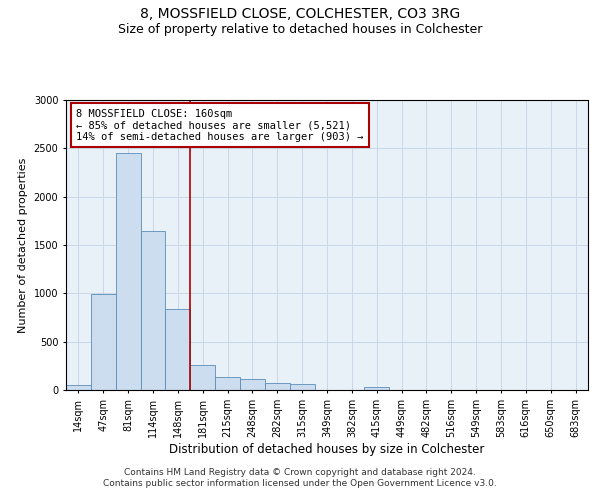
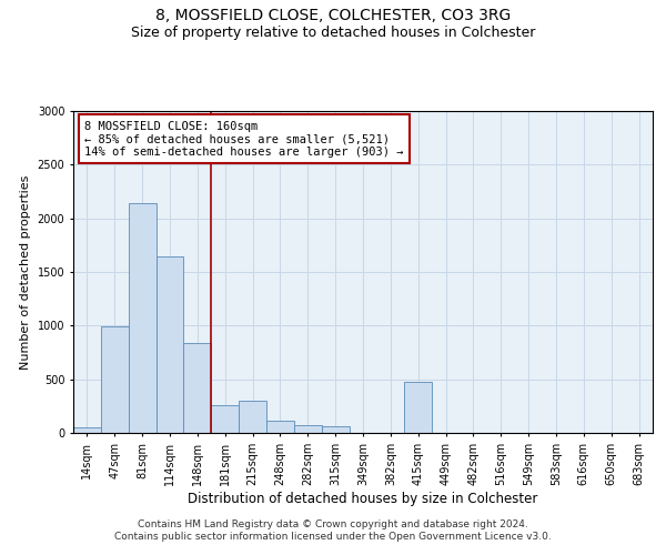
81sqm: 2450 -> 2140
215sqm: 140 -> 300
415sqm: 30 -> 480
